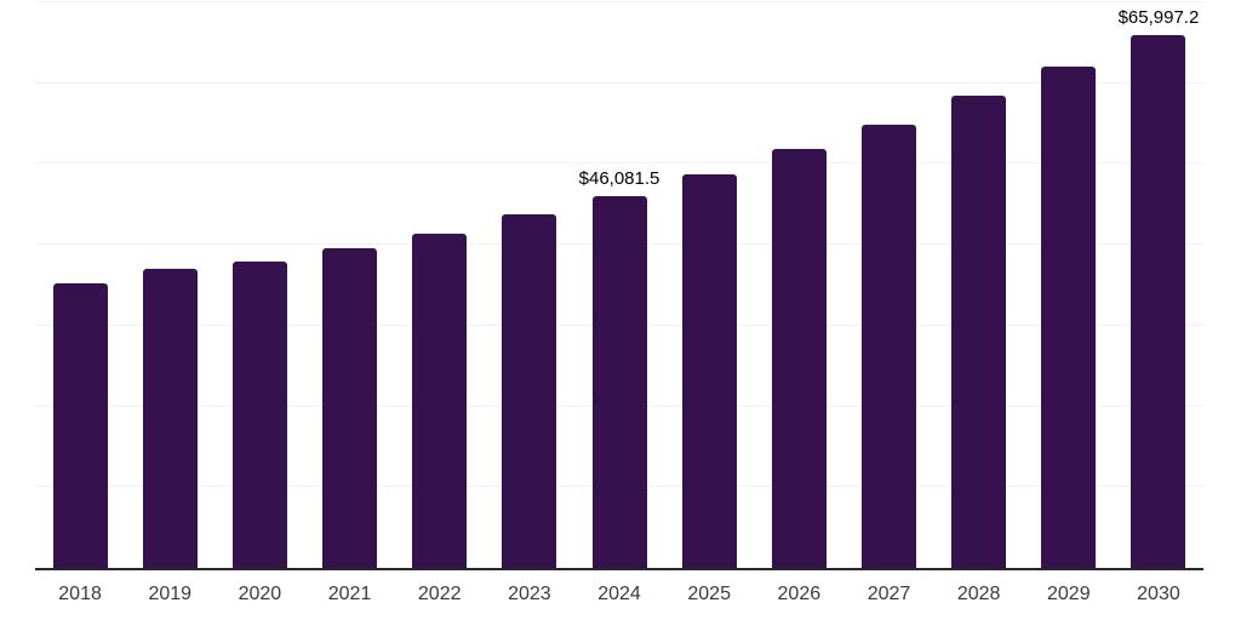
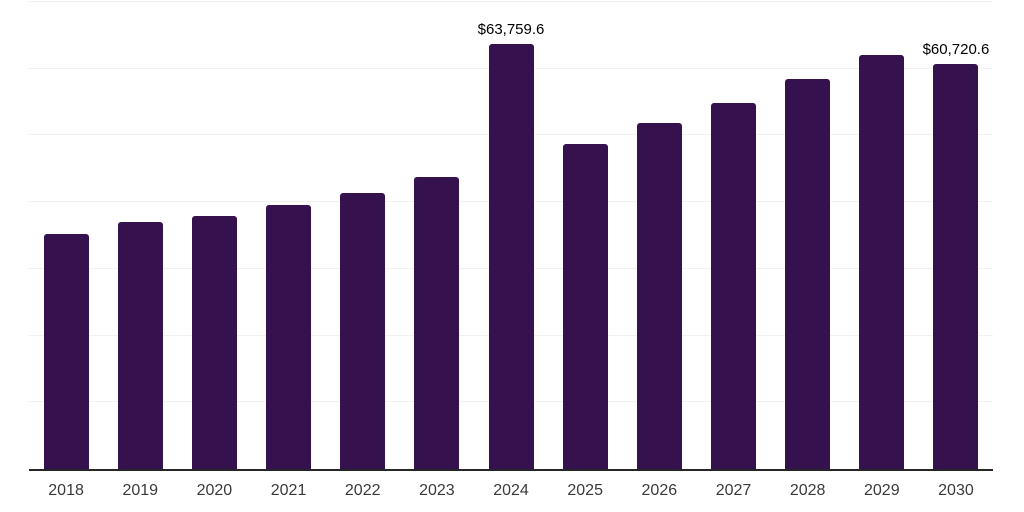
2024: $46,081.5 -> $63,759.6
2030: $65,997.2 -> $60,720.6
